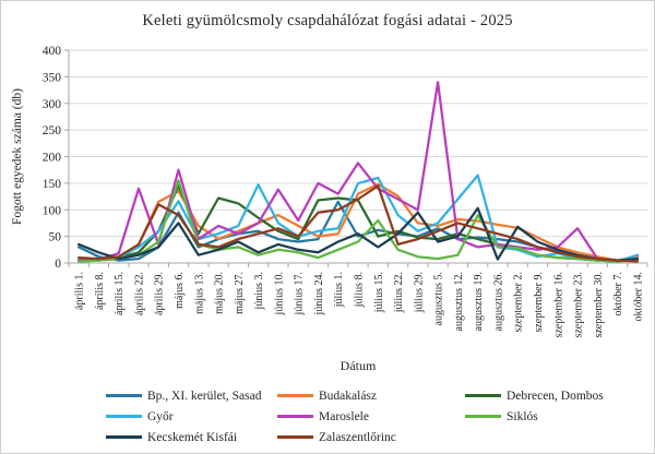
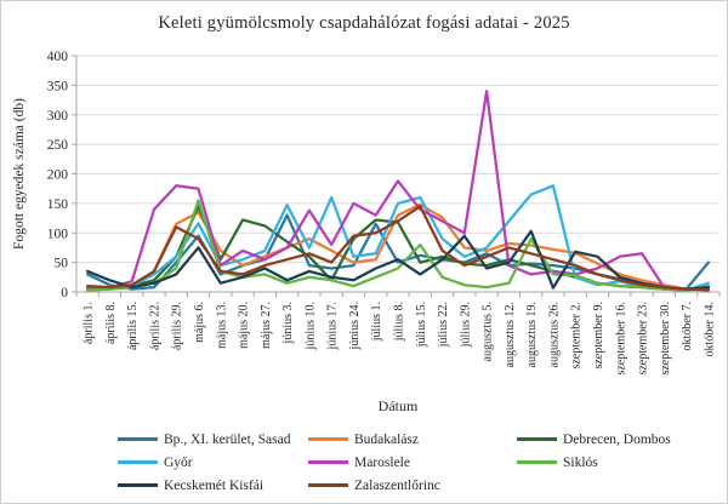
Bp., XI. kerület, Sasad/április 29.: 30 -> 50
Maroslele/április 29.: 40 -> 180
Bp., XI. kerület, Sasad/június 3.: 60 -> 130
Debrecen, Dombos/június 17.: 40 -> 20
Győr/június 17.: 50 -> 160
Debrecen, Dombos/június 24.: 120 -> 90
Zalaszentlőrinc/július 22.: 40 -> 70
Győr/augusztus 26.: 30 -> 180
Maroslele/szeptember 9.: 20 -> 40
Kecskemét Kisfái/szeptember 9.: 40 -> 60
Maroslele/szeptember 16.: 30 -> 60
Bp., XI. kerület, Sasad/október 14.: 10 -> 50
